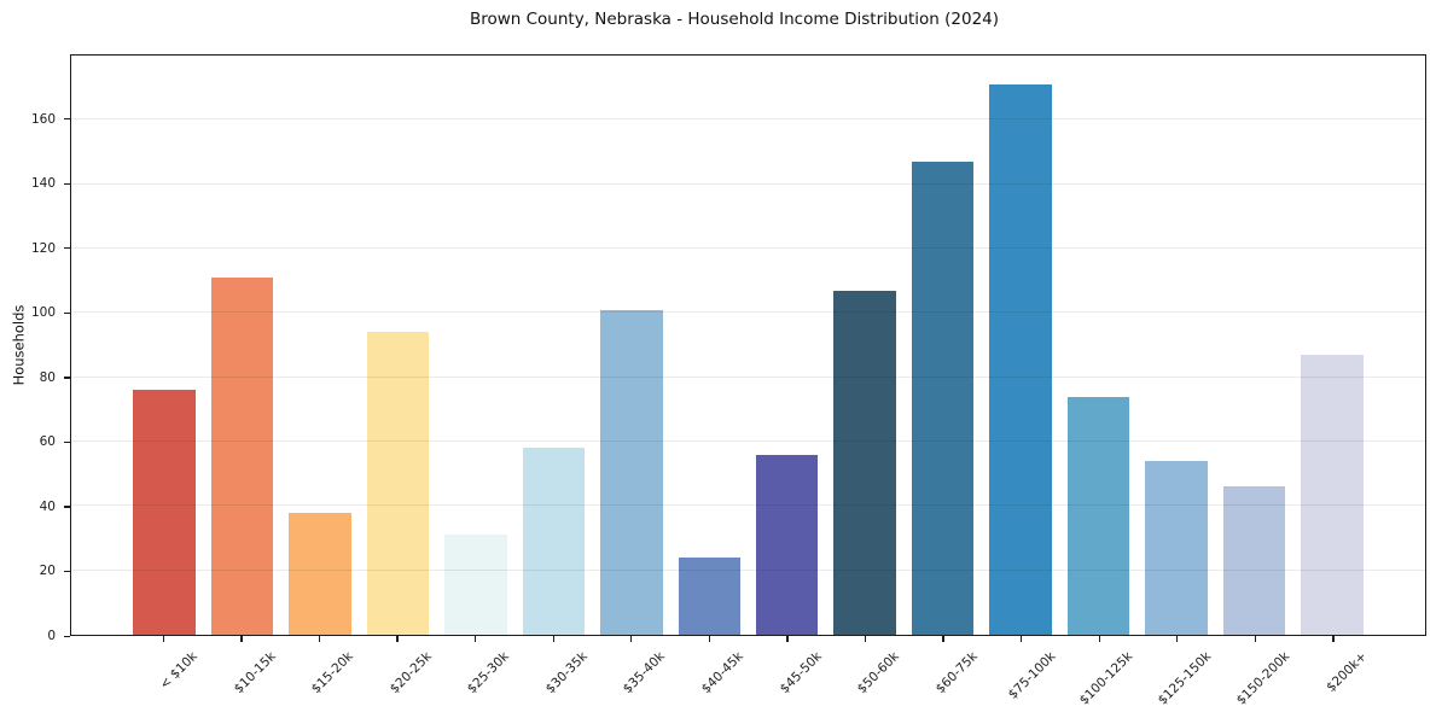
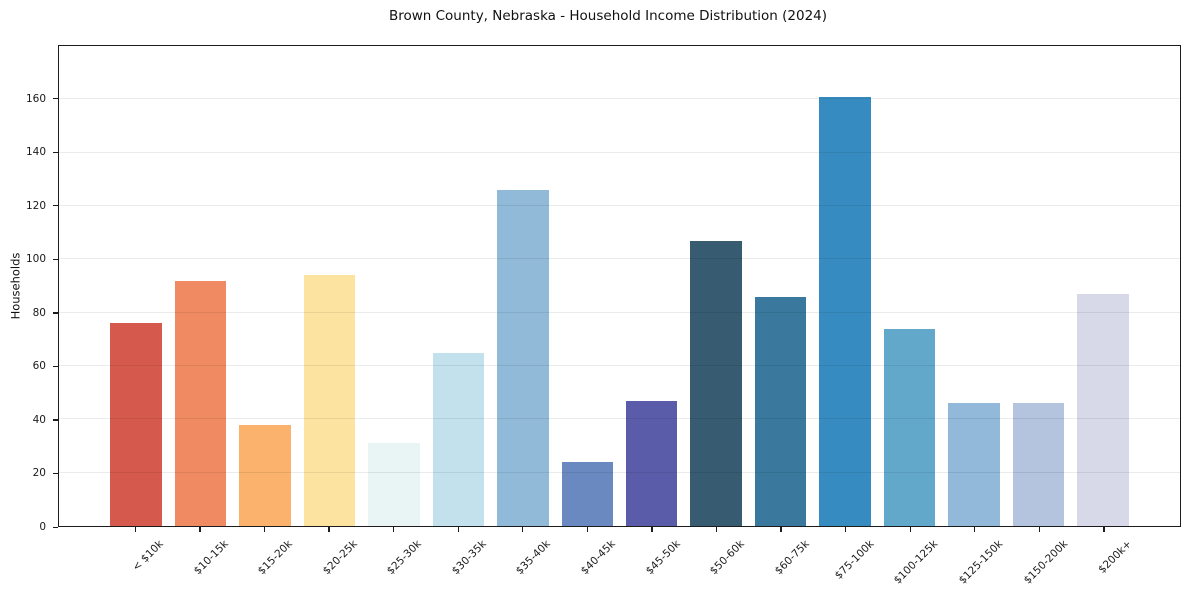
$10-15k: 111 -> 92
$30-35k: 58 -> 65
$35-40k: 101 -> 126
$45-50k: 56 -> 47
$60-75k: 147 -> 86
$75-100k: 171 -> 161
$125-150k: 54 -> 46
